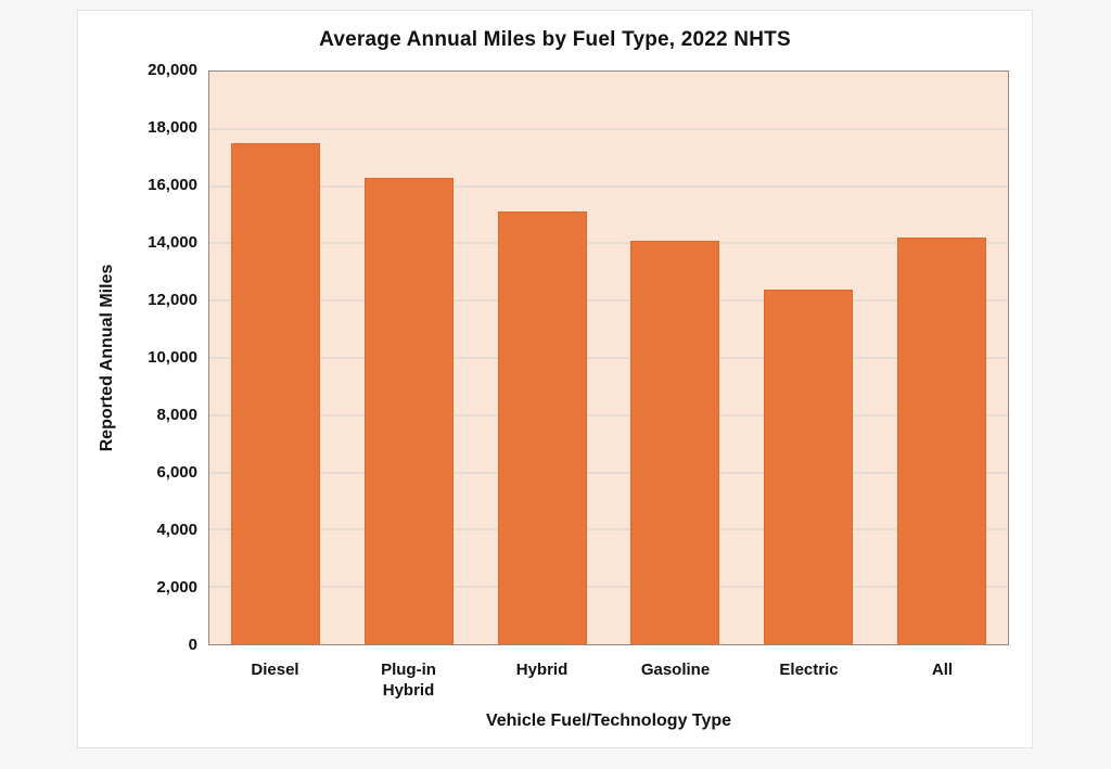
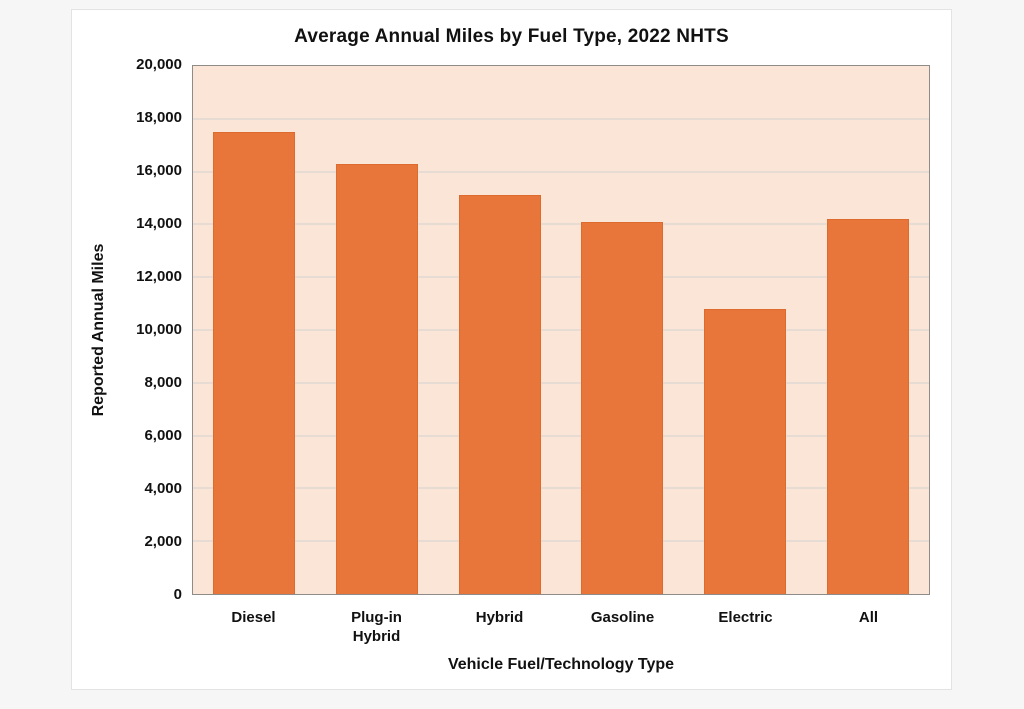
Electric: 12400 -> 10800
